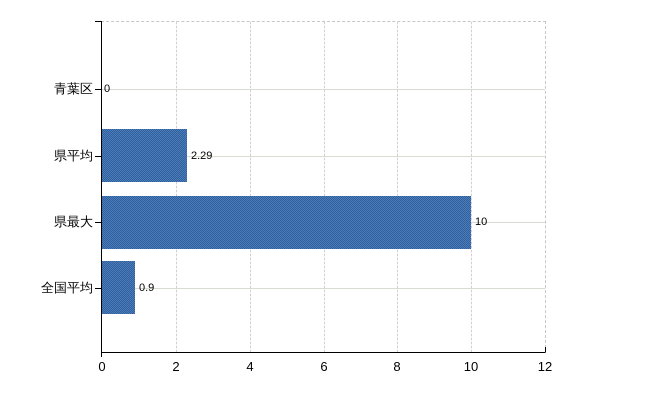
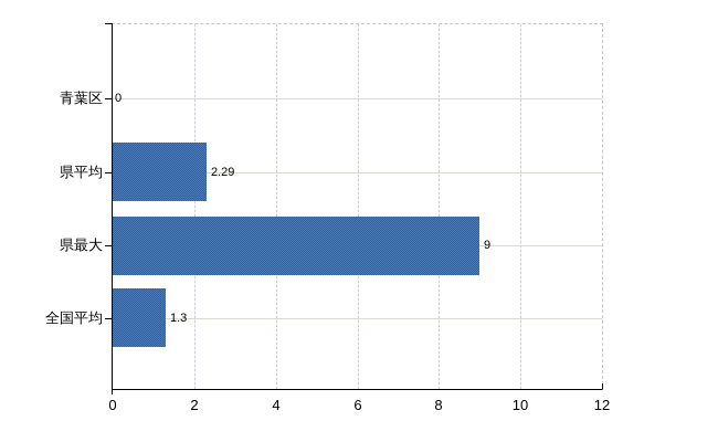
県最大: 10 -> 9
全国平均: 0.9 -> 1.3
